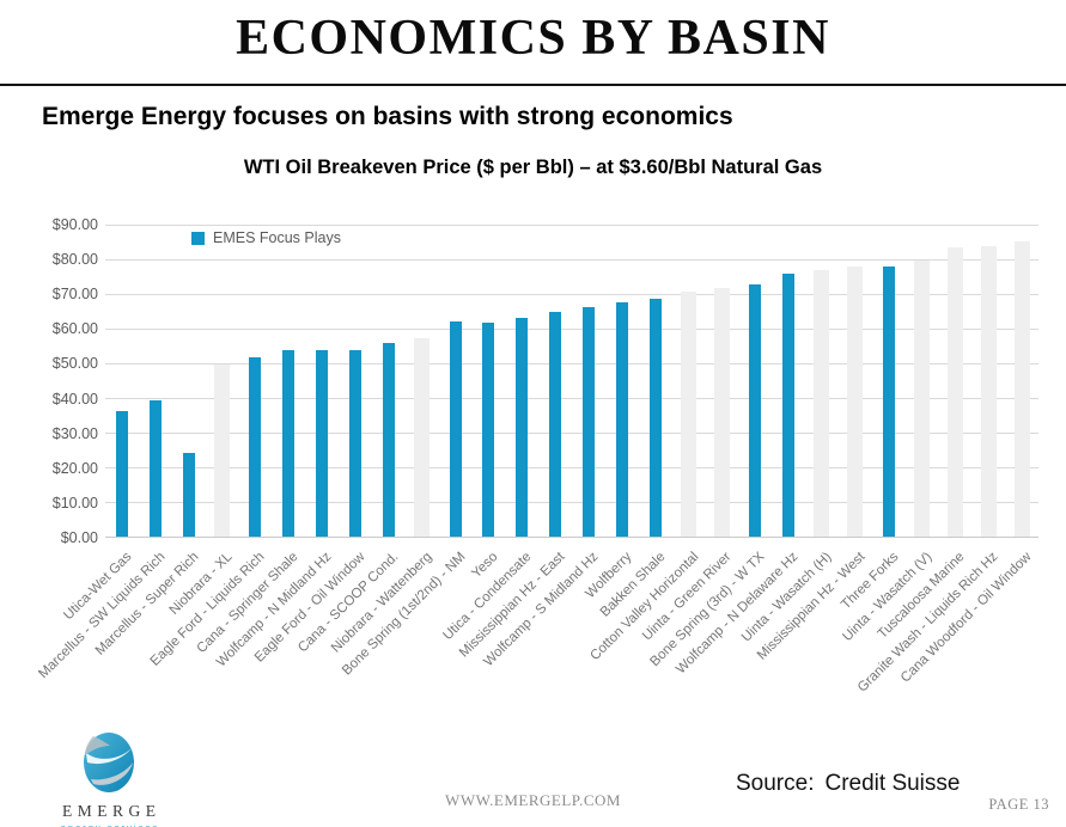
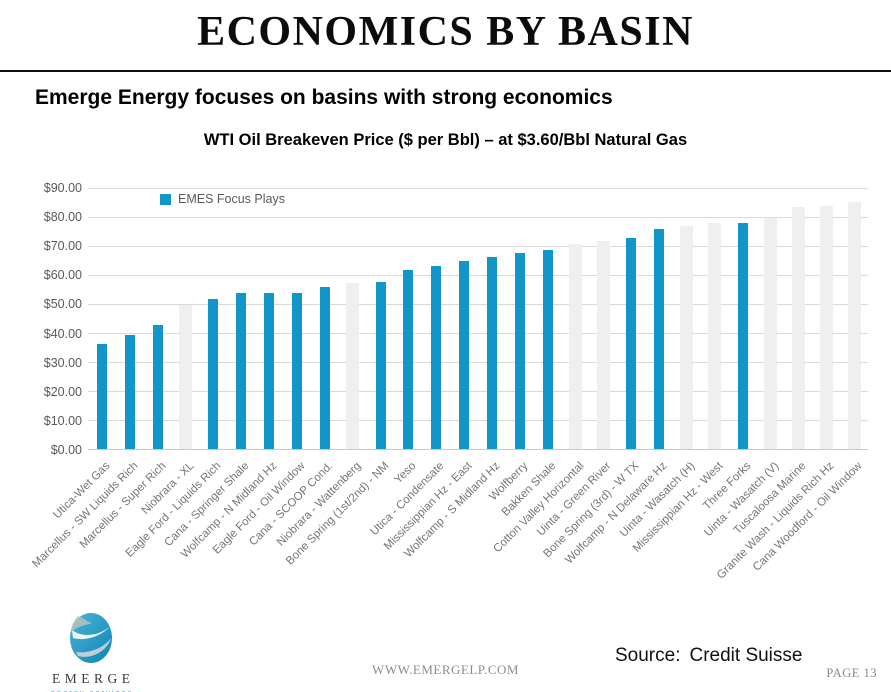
Marcellus - Super Rich: $24 -> $42
Bone Spring (1st/2nd) - NM: $62 -> $58
